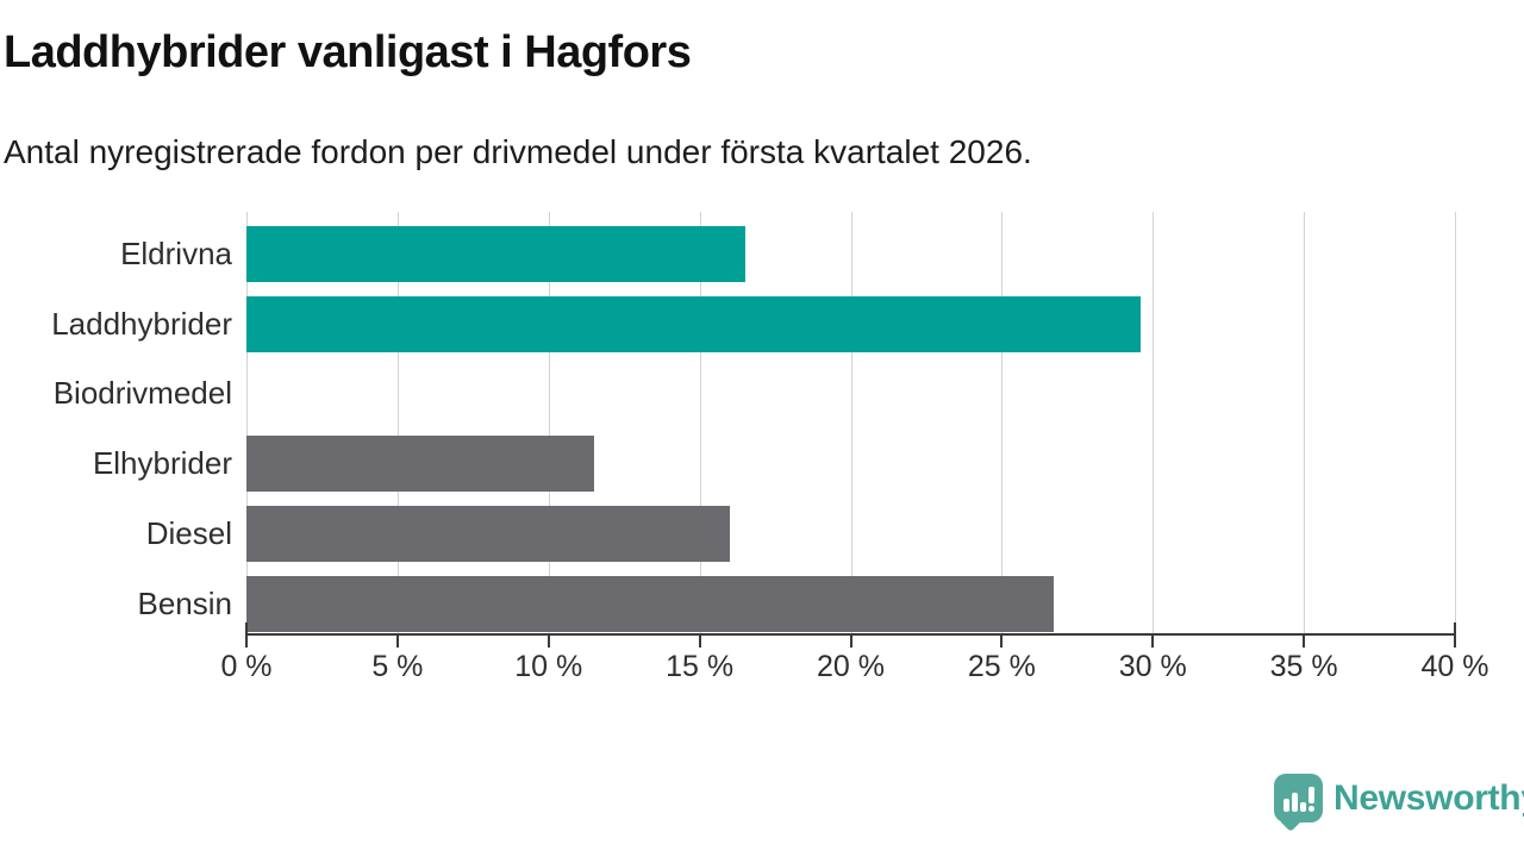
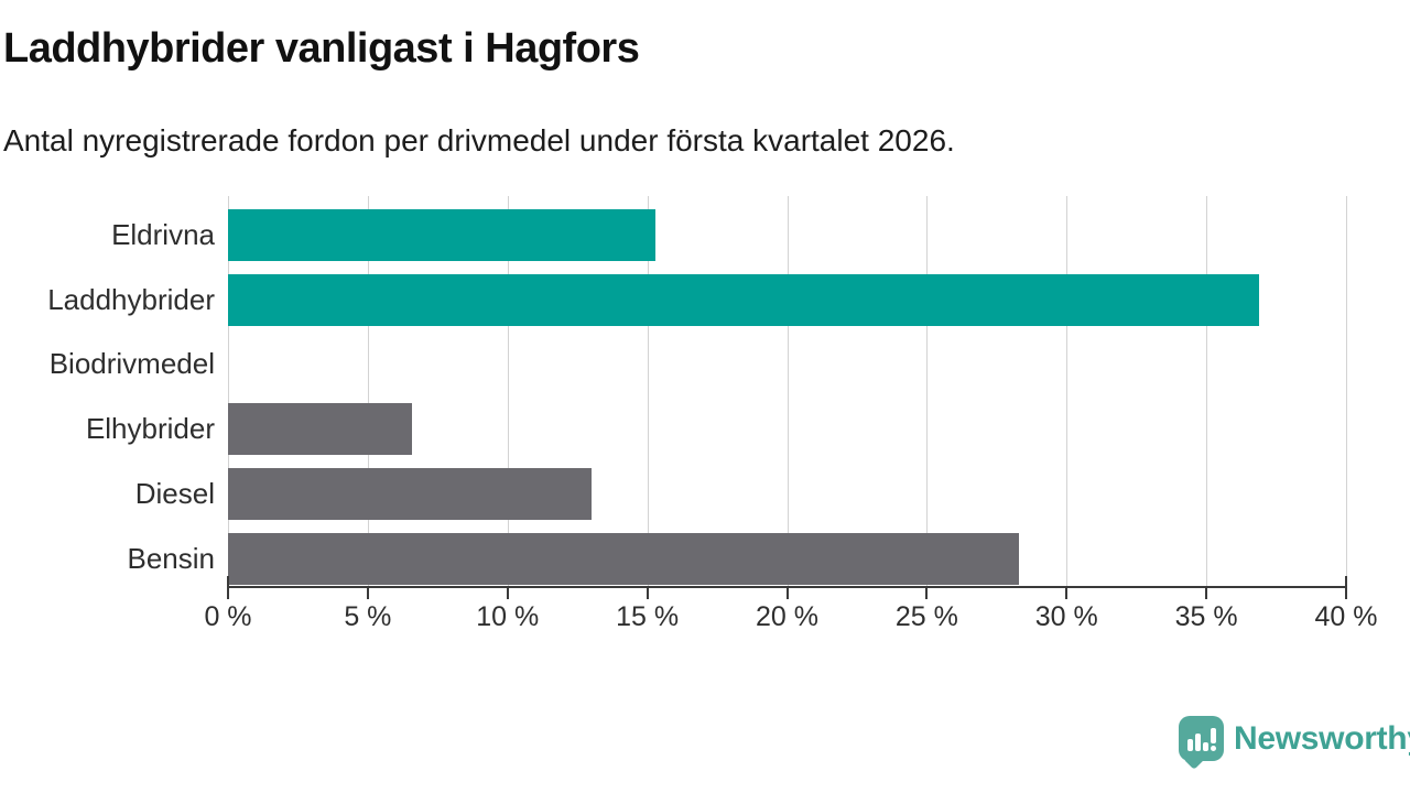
Eldrivna: 16.5% -> 15.3%
Laddhybrider: 29.6% -> 36.9%
Elhybrider: 11.5% -> 6.6%
Diesel: 16.0% -> 13.0%
Bensin: 26.7% -> 28.3%
